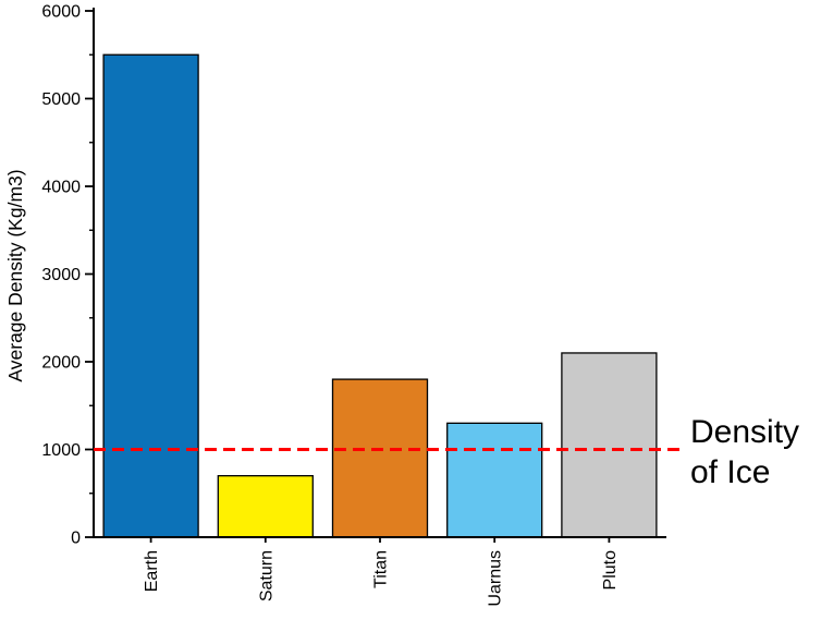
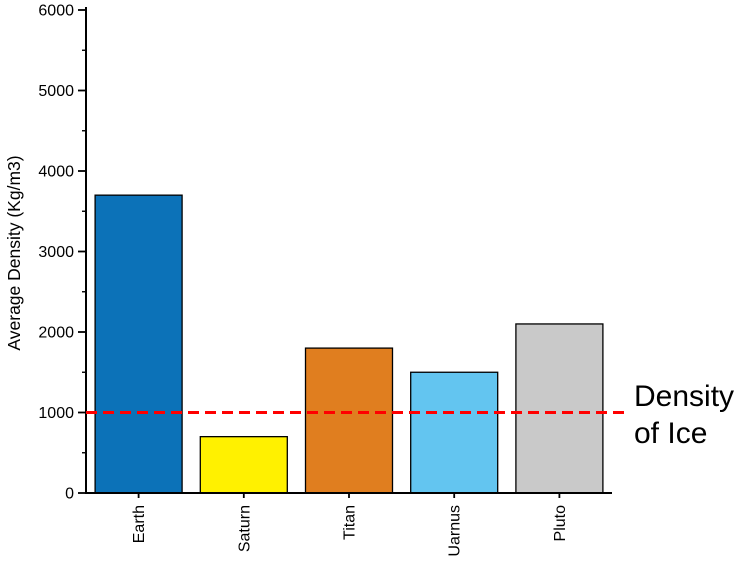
Earth: 5500 -> 3700
Uarnus: 1300 -> 1500
